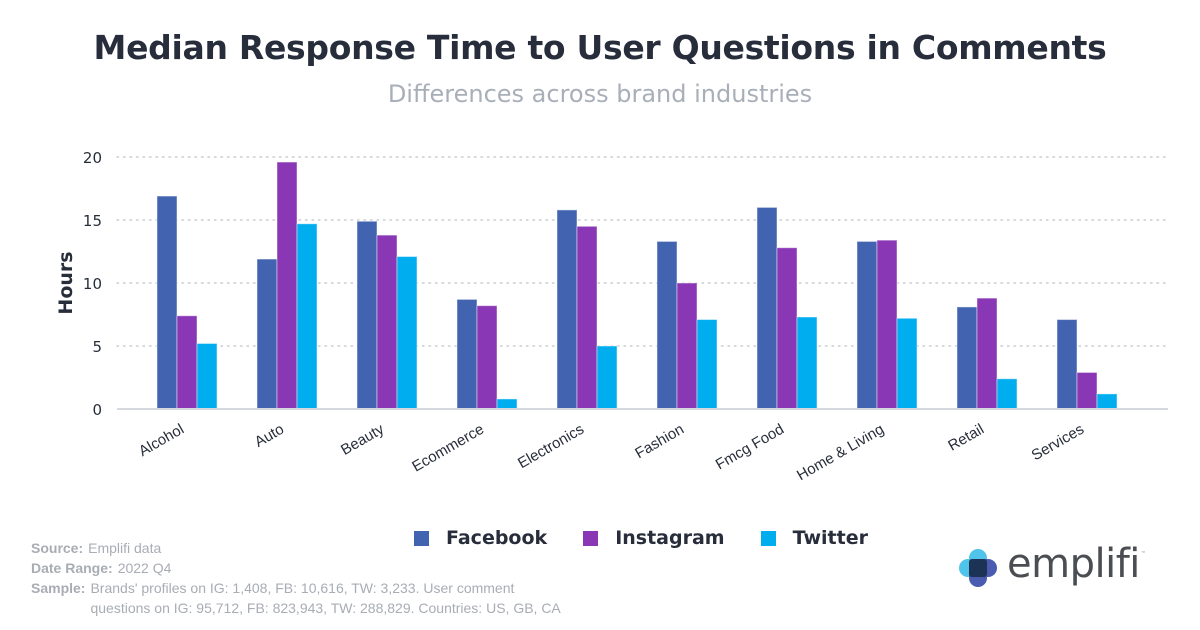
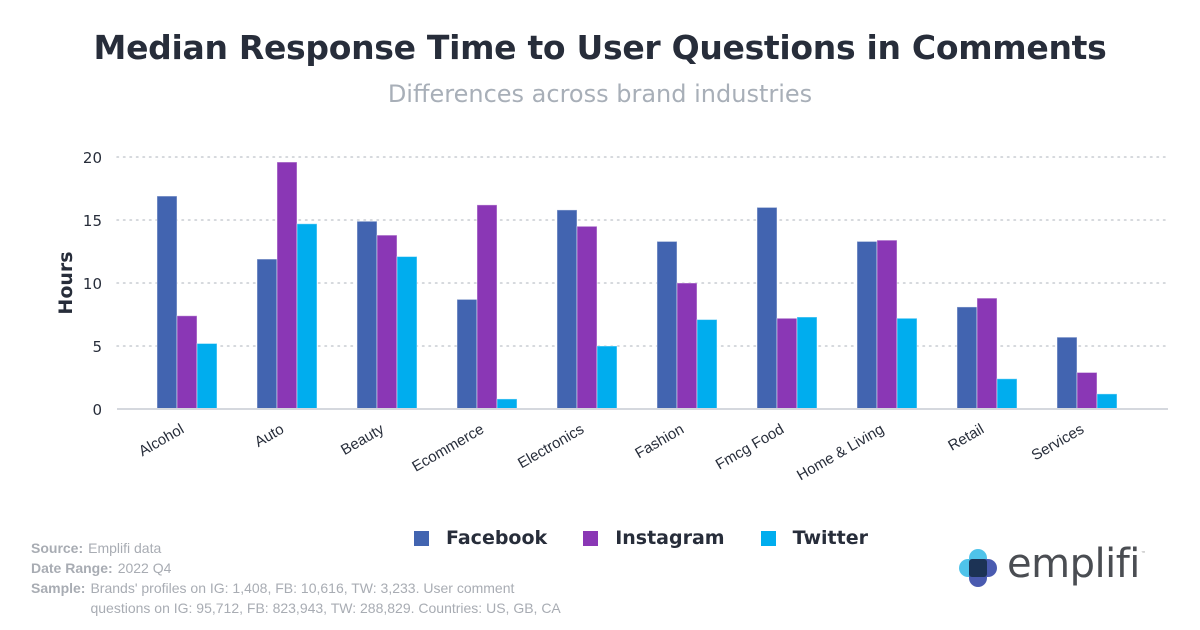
Instagram/Ecommerce: 8.2 -> 16.2
Instagram/Fmcg Food: 12.8 -> 7.2
Facebook/Services: 7.1 -> 5.7
